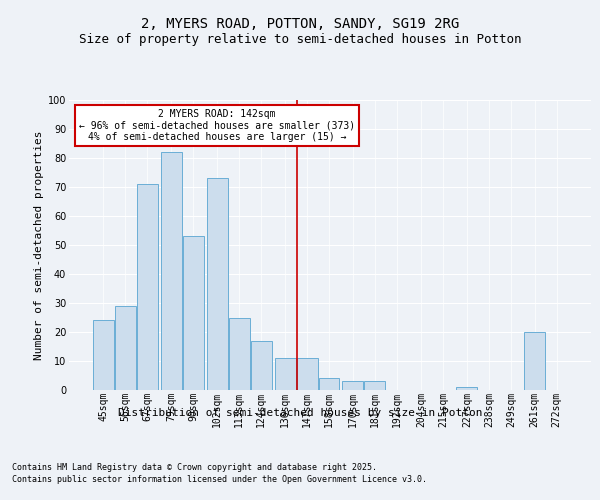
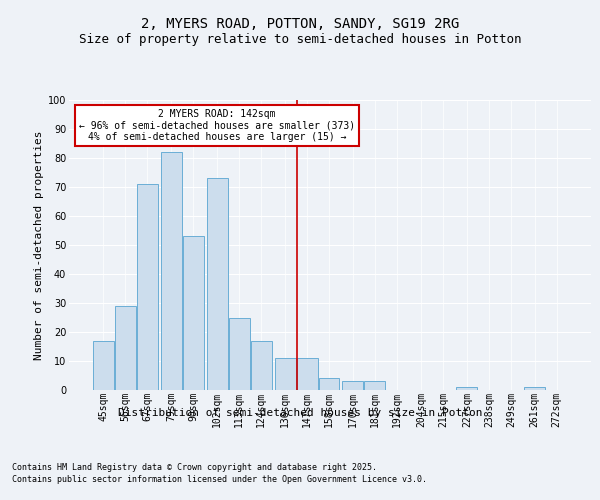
45sqm: 24 -> 17
261sqm: 20 -> 1
